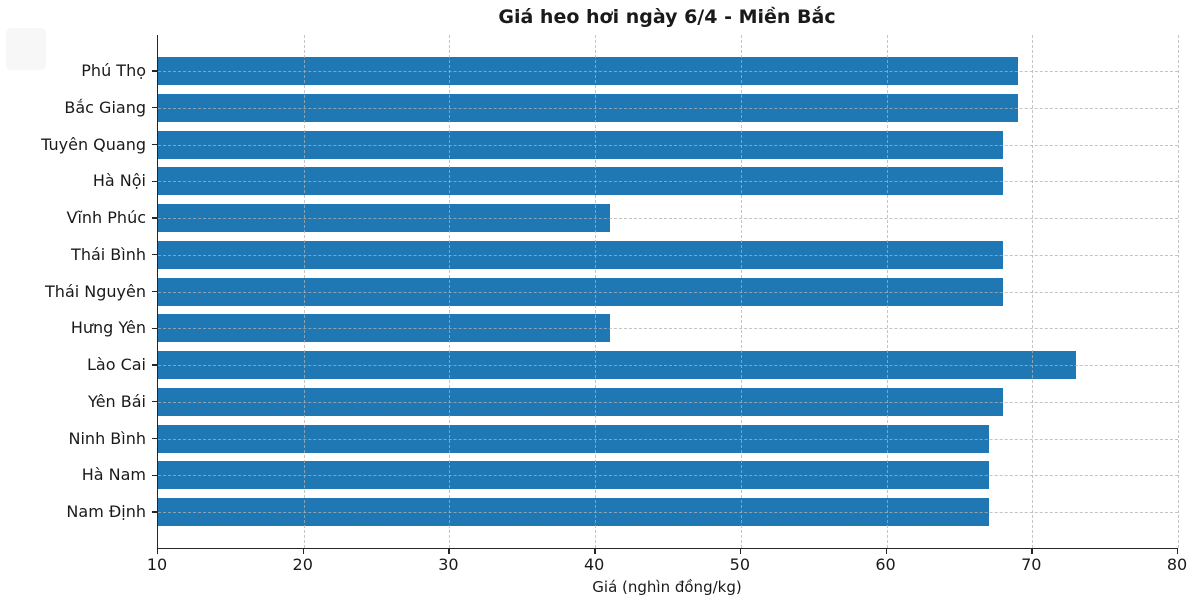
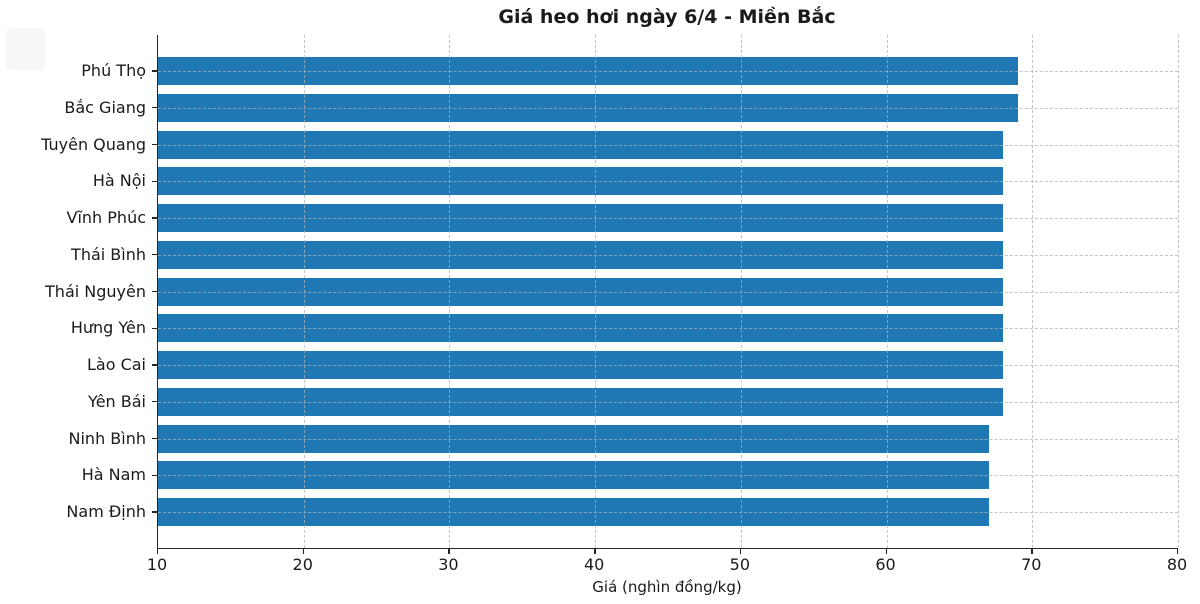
Vĩnh Phúc: 41 -> 68
Hưng Yên: 41 -> 68
Lào Cai: 73 -> 68
